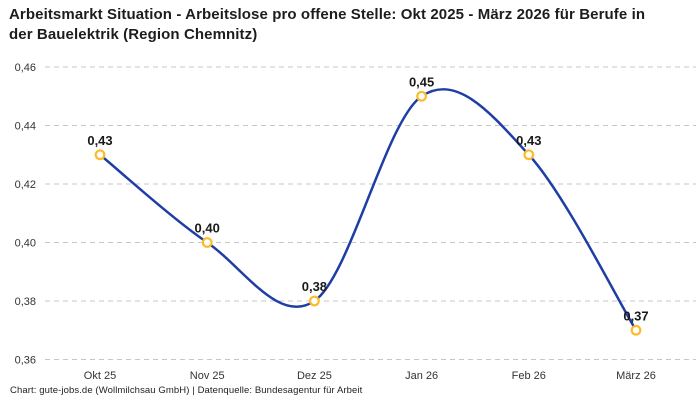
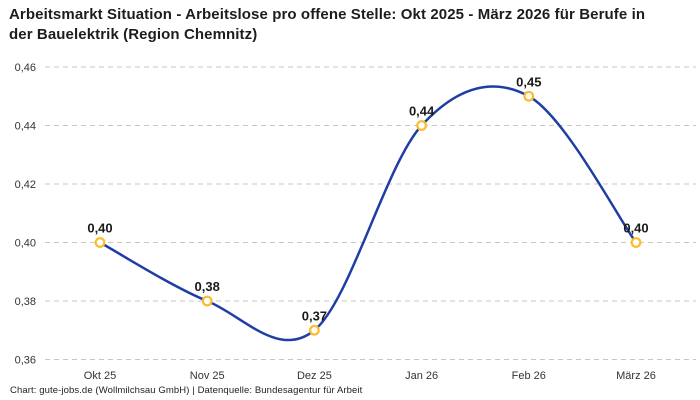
Okt 25: 0,43 -> 0,40
Nov 25: 0,40 -> 0,38
Dez 25: 0,38 -> 0,37
Jan 26: 0,45 -> 0,44
Feb 26: 0,43 -> 0,45
März 26: 0,37 -> 0,40
